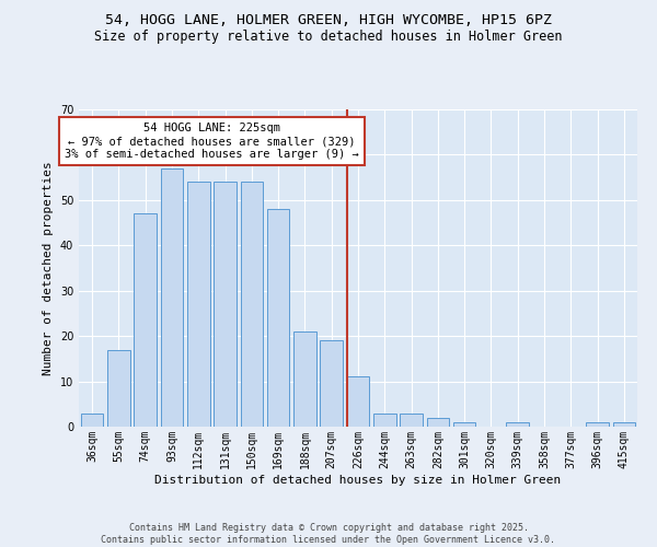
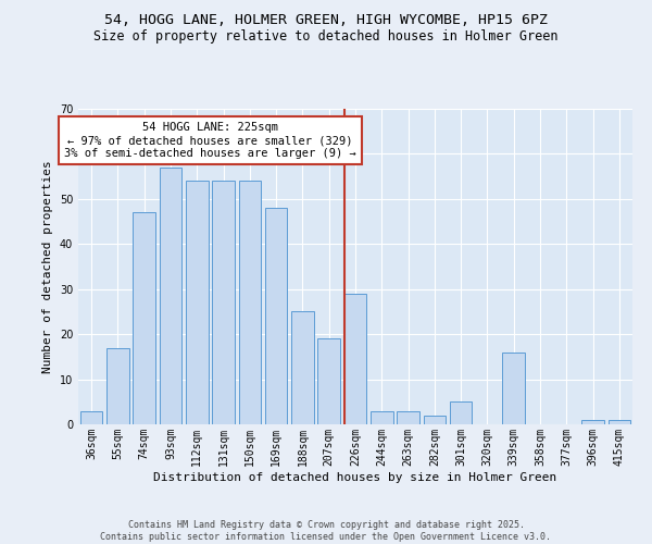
188sqm: 21 -> 25
226sqm: 11 -> 29
301sqm: 1 -> 5
339sqm: 1 -> 16
